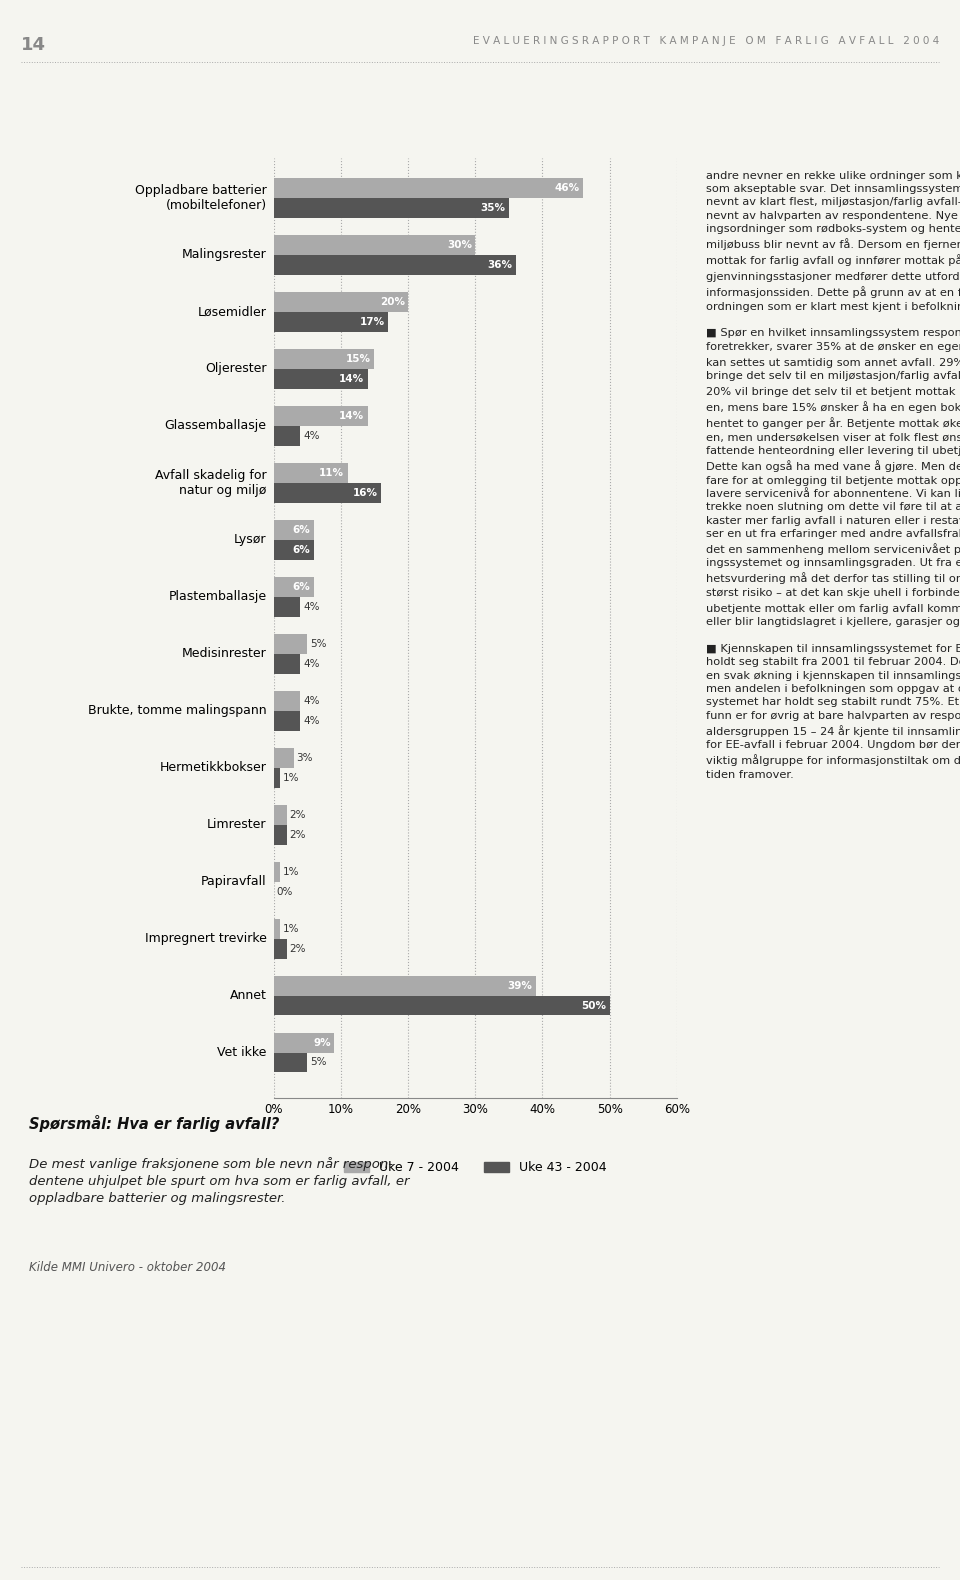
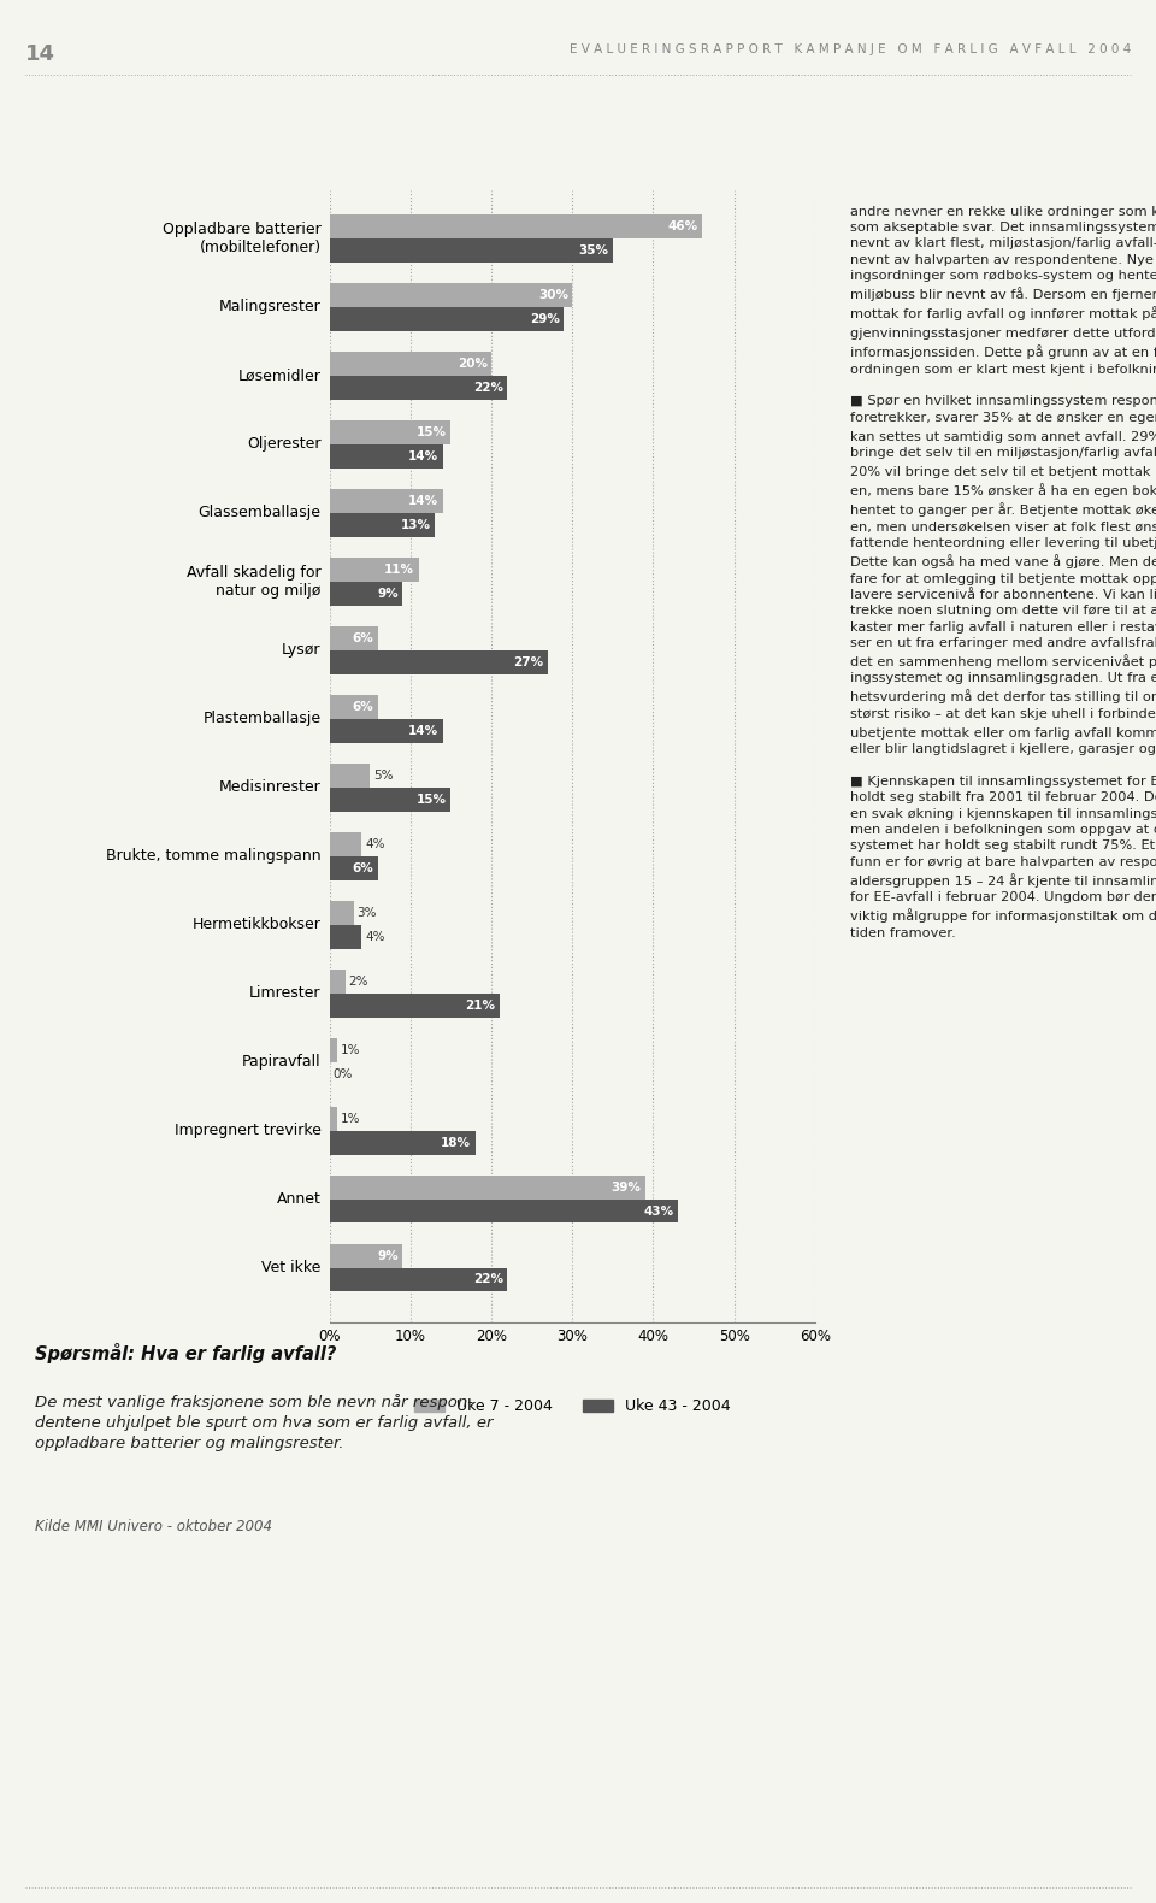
Uke 43 - 2004/Malingsrester: 36% -> 29%
Uke 43 - 2004/Løsemidler: 17% -> 22%
Uke 43 - 2004/Glassemballasje: 4% -> 13%
Uke 43 - 2004/Avfall skadelig for natur og miljø: 16% -> 9%
Uke 43 - 2004/Lysør: 6% -> 27%
Uke 43 - 2004/Plastemballasje: 4% -> 14%
Uke 43 - 2004/Medisinrester: 4% -> 15%
Uke 43 - 2004/Brukte, tomme malingspann: 4% -> 6%
Uke 43 - 2004/Hermetikkbokser: 1% -> 4%
Uke 43 - 2004/Limrester: 2% -> 21%
Uke 43 - 2004/Impregnert trevirke: 2% -> 18%
Uke 43 - 2004/Annet: 50% -> 43%
Uke 43 - 2004/Vet ikke: 5% -> 22%
